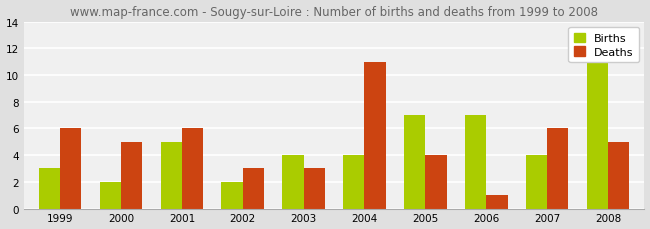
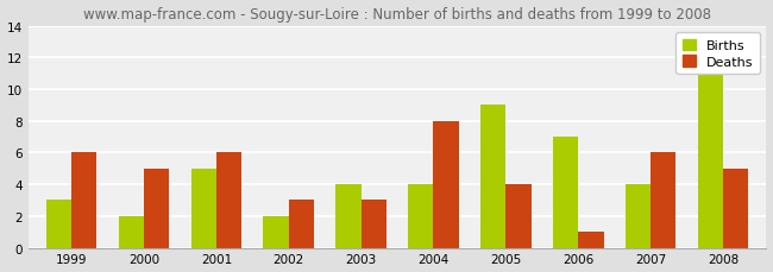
Deaths/2004: 11 -> 8
Births/2005: 7 -> 9
